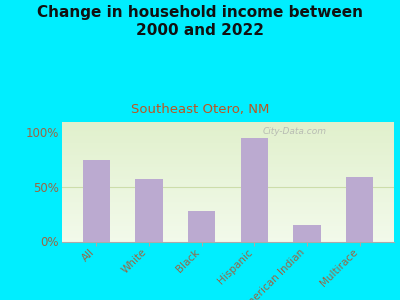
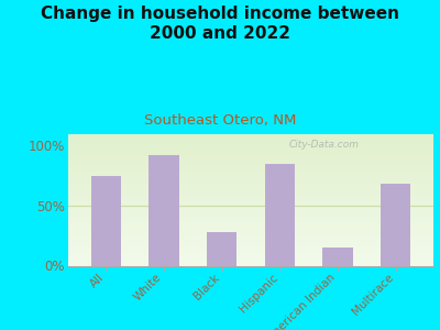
White: 57% -> 92%
Hispanic: 95% -> 85%
Multirace: 59% -> 68%
